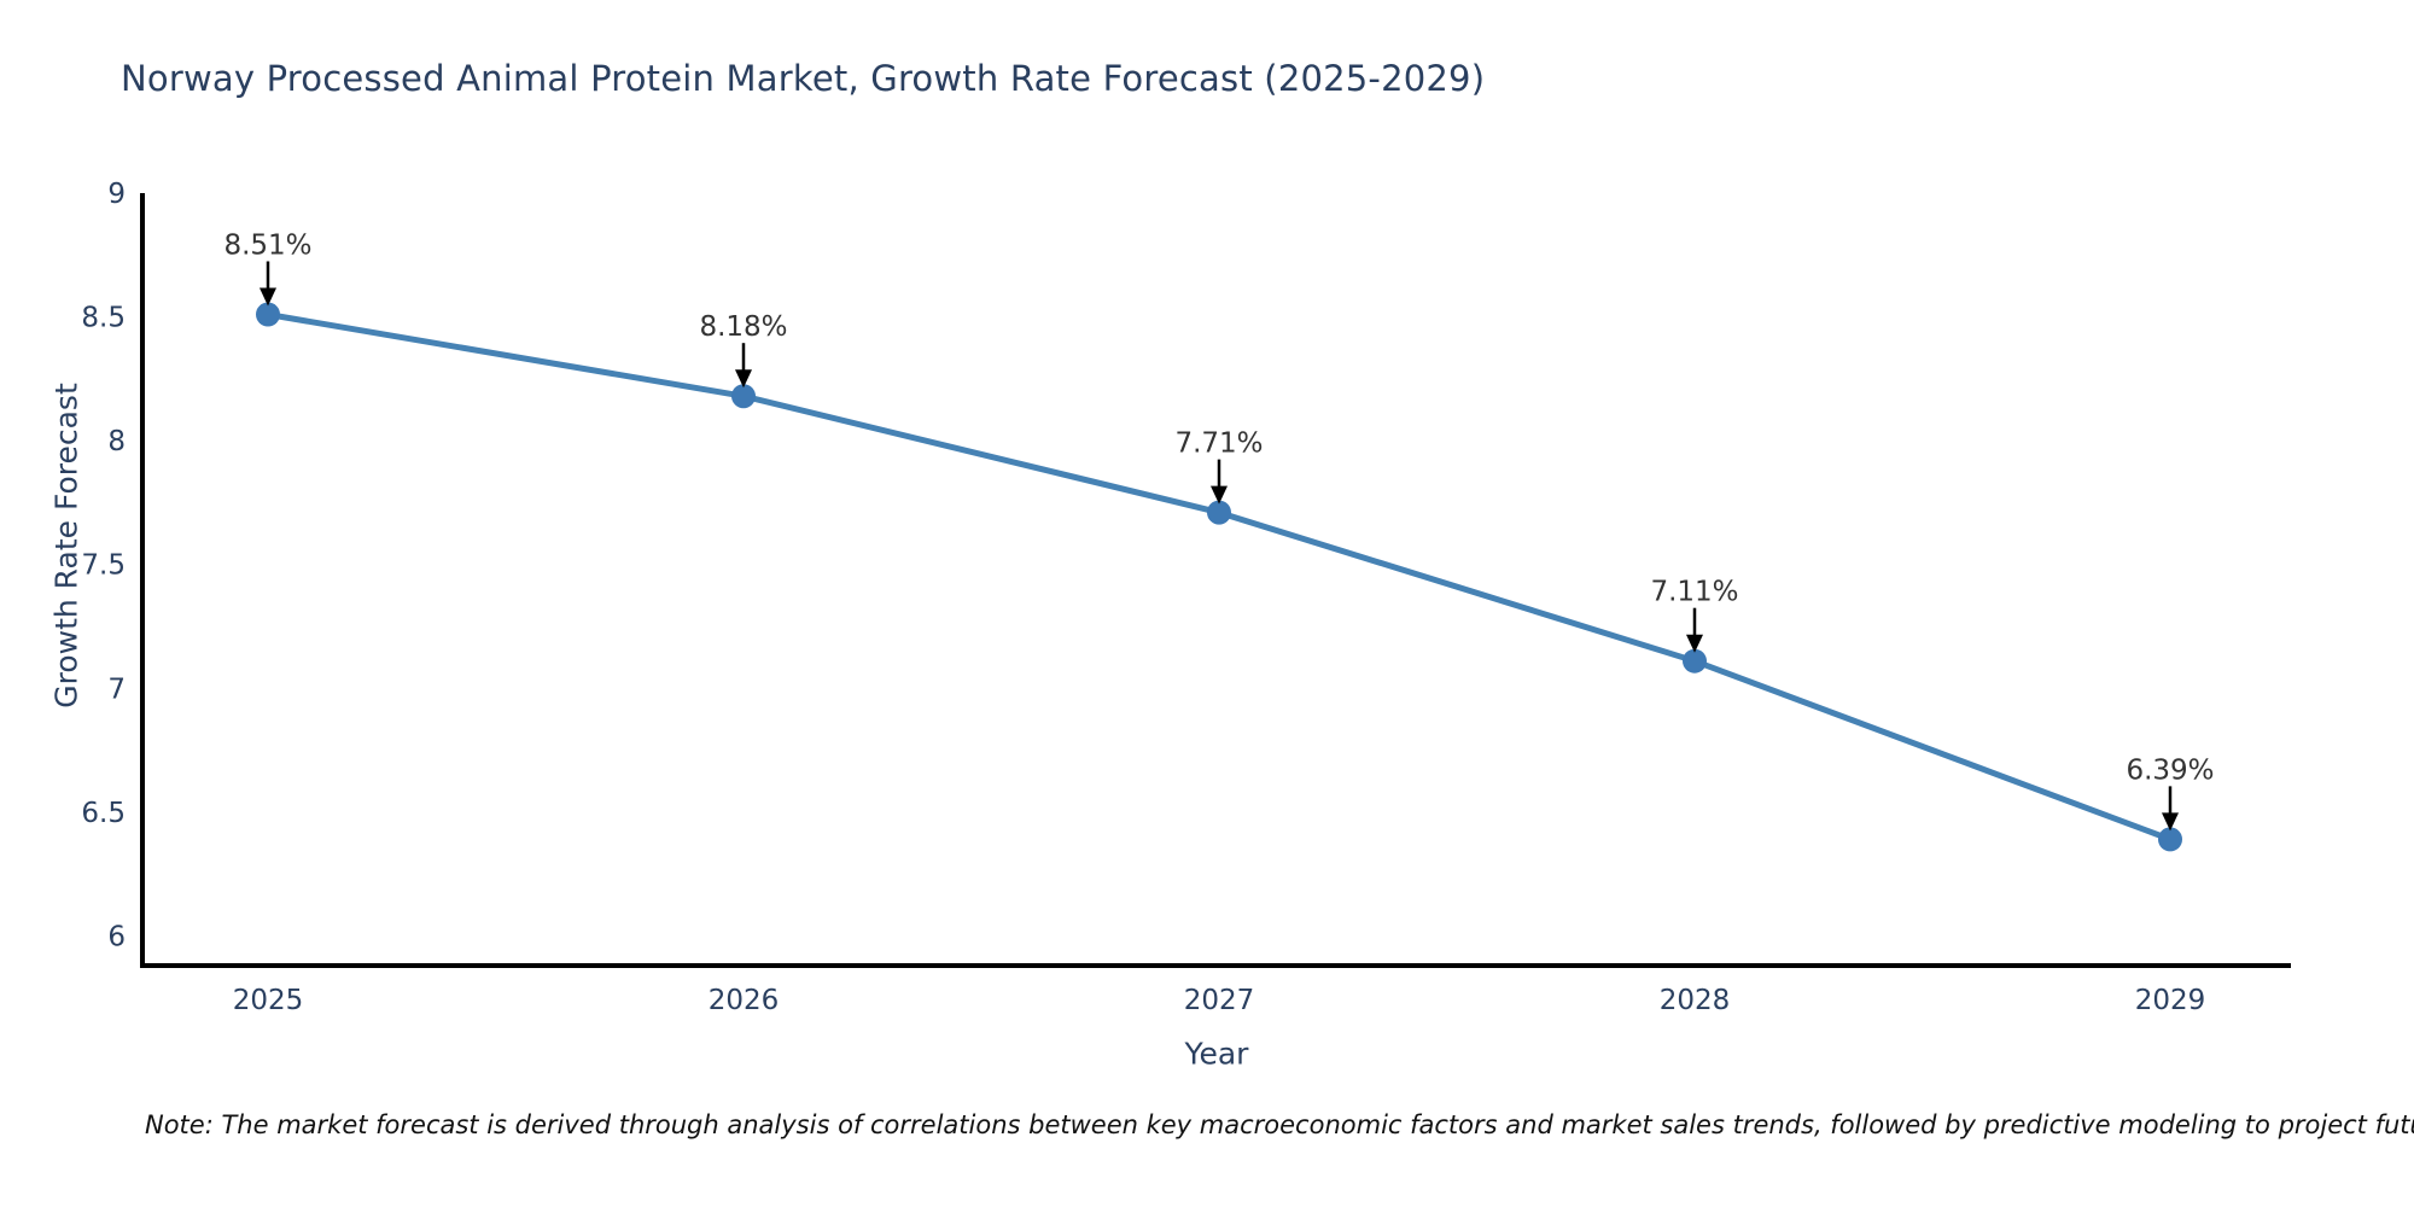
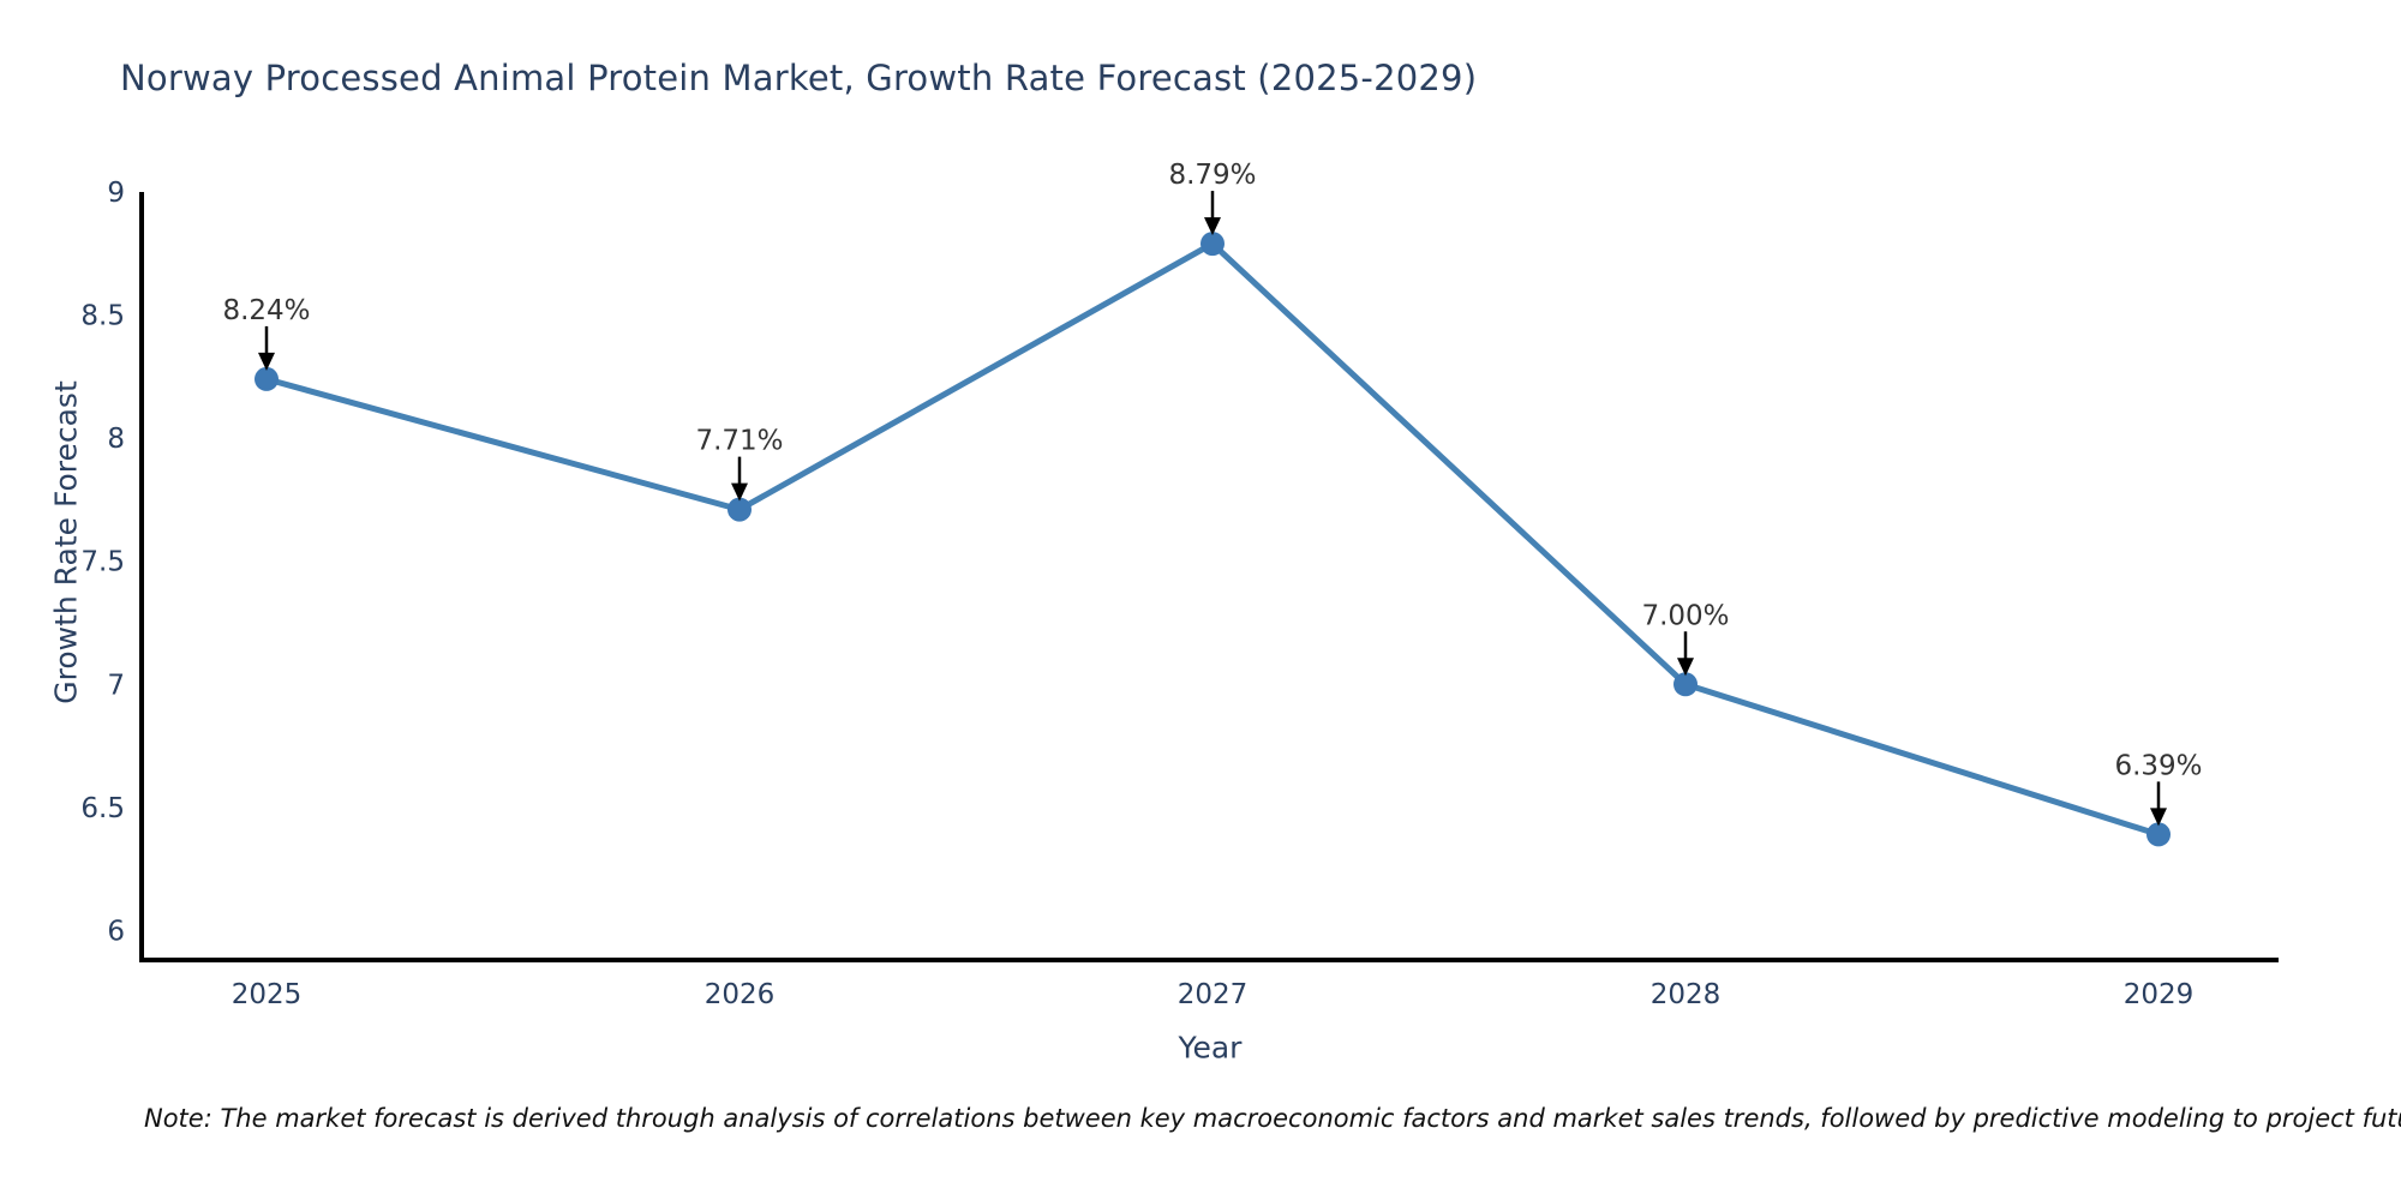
2025: 8.51% -> 8.24%
2026: 8.18% -> 7.71%
2027: 7.71% -> 8.79%
2028: 7.11% -> 7.00%
